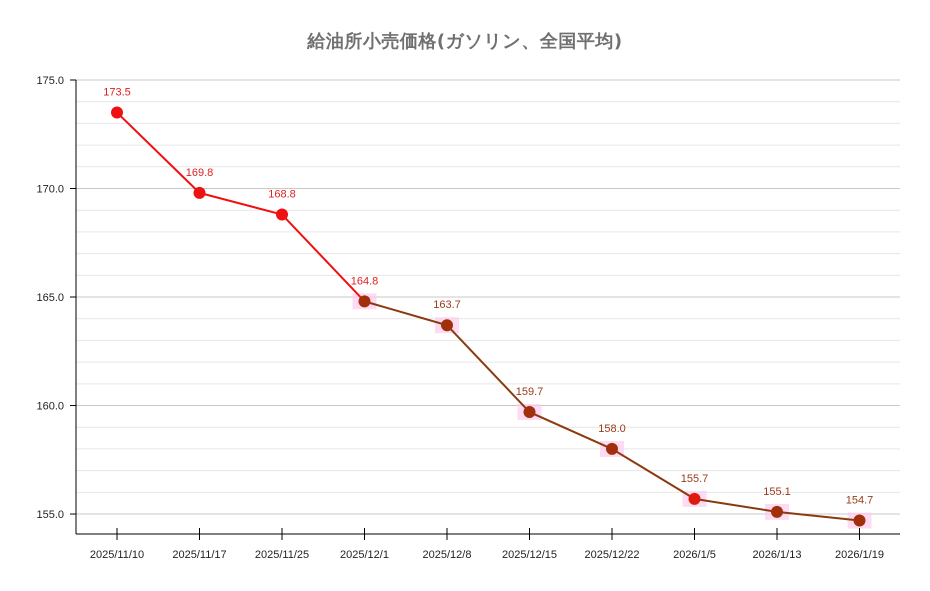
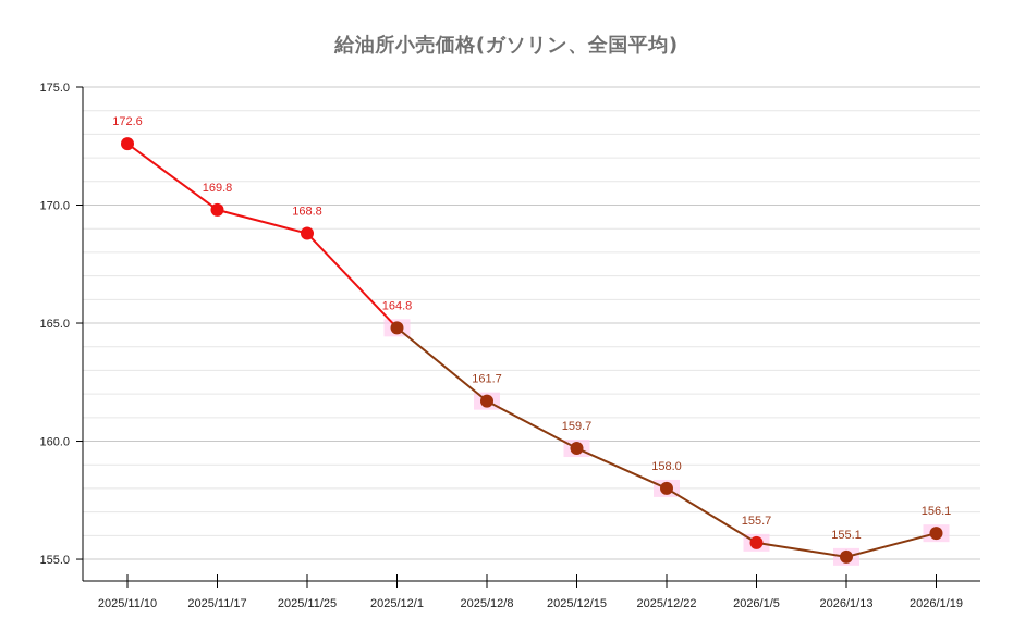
2025/11/10: 173.5 -> 172.6
2025/12/8: 163.7 -> 161.7
2026/1/19: 154.7 -> 156.1
